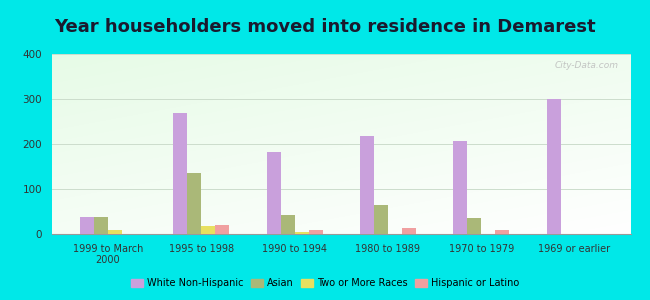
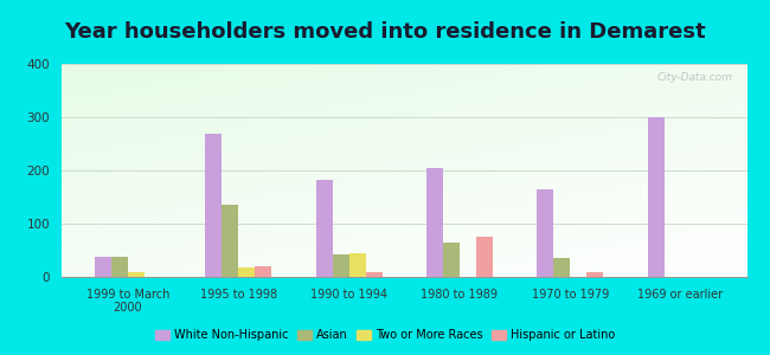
Two or More Races/1990 to 1994: 5 -> 45
White Non-Hispanic/1980 to 1989: 218 -> 205
Hispanic or Latino/1980 to 1989: 14 -> 75
White Non-Hispanic/1970 to 1979: 207 -> 165
